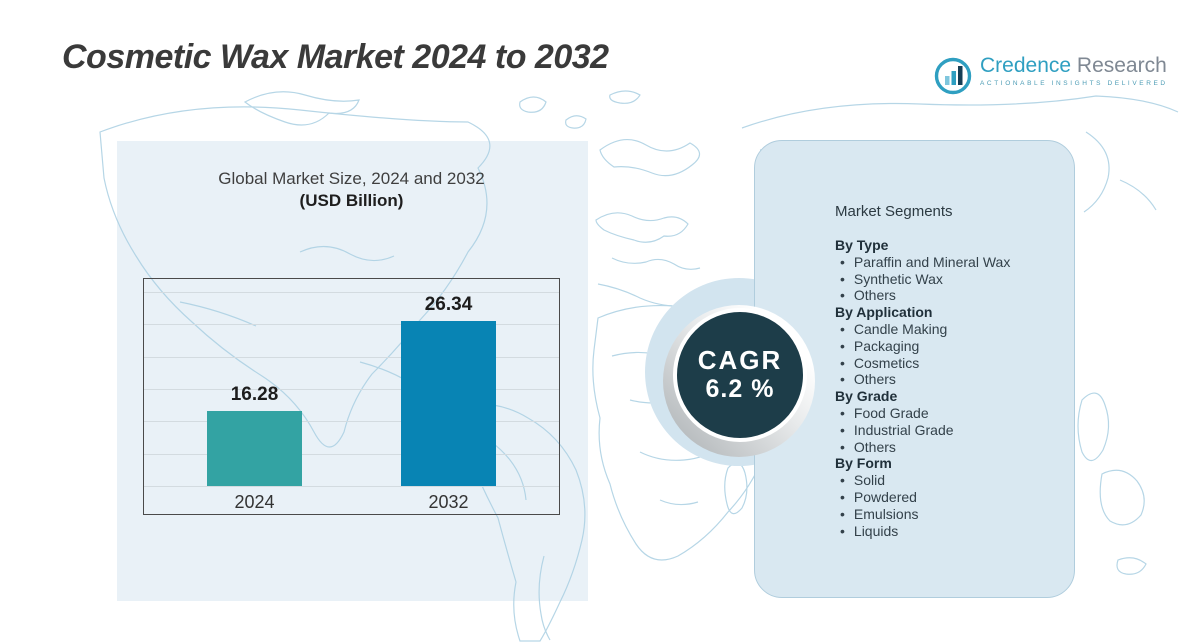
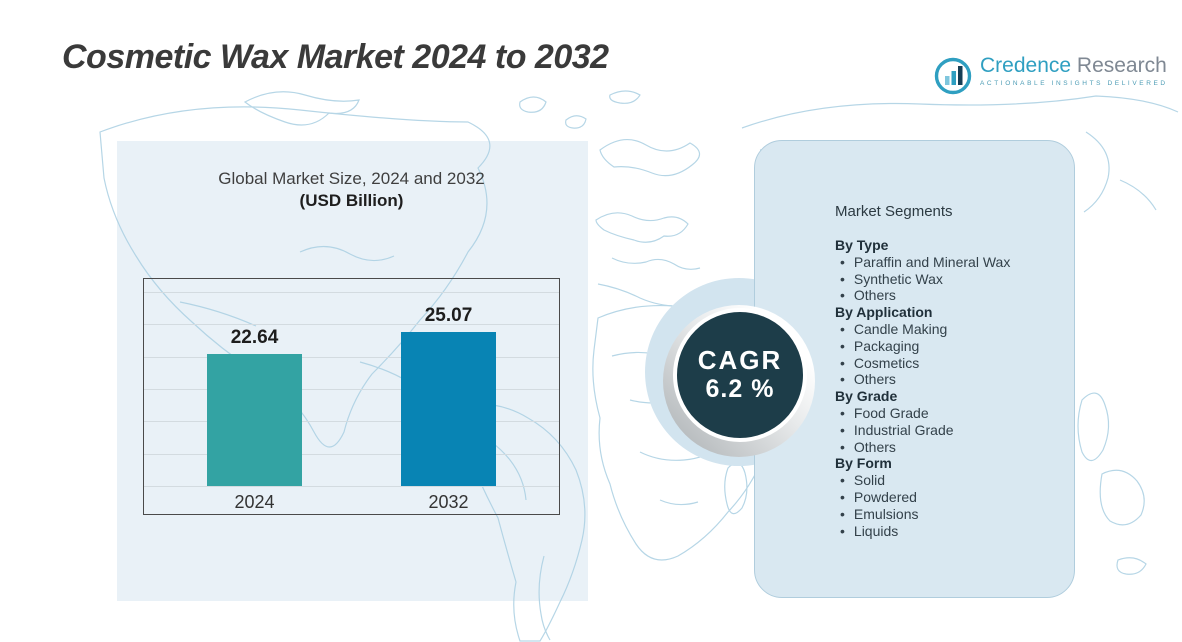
2024: 16.28 -> 22.64
2032: 26.34 -> 25.07
